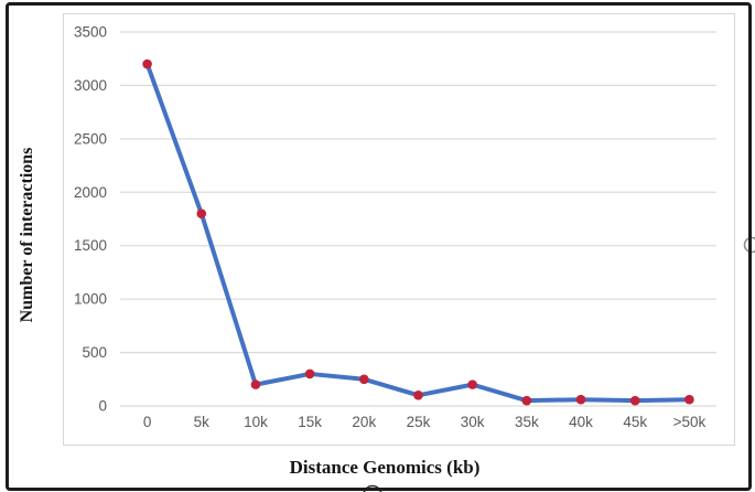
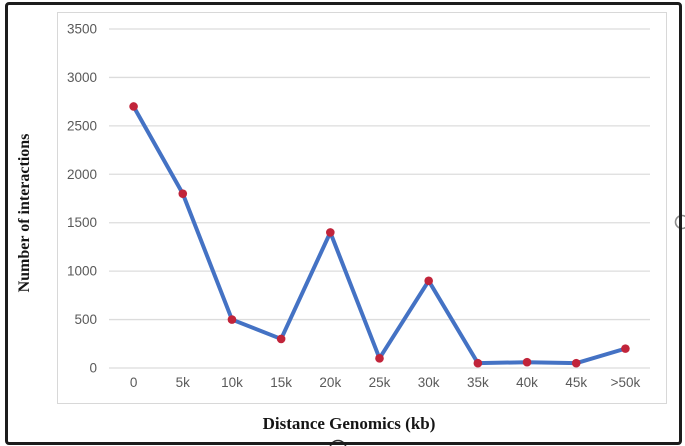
0: 3200 -> 2700
10k: 200 -> 500
20k: 200 -> 1400
30k: 200 -> 900
>50k: 100 -> 200
